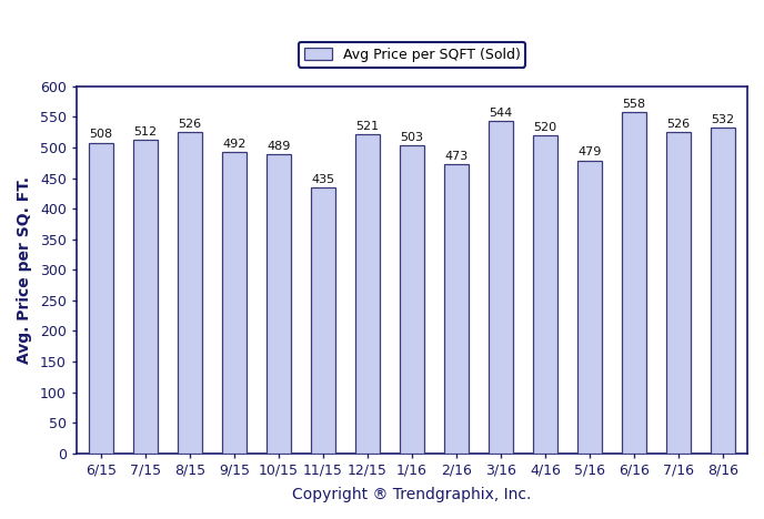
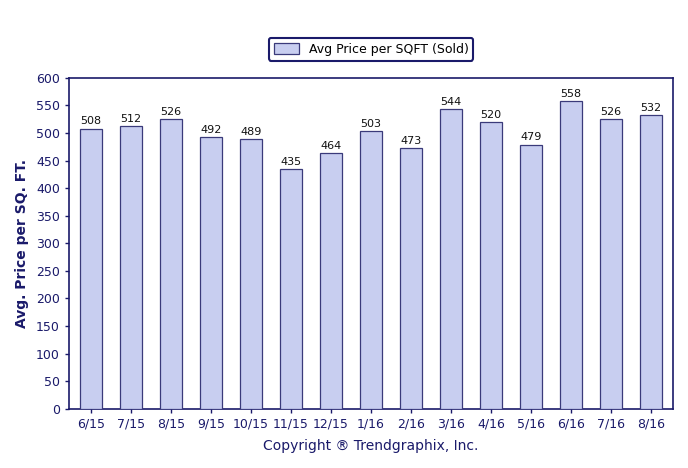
12/15: 521 -> 464
